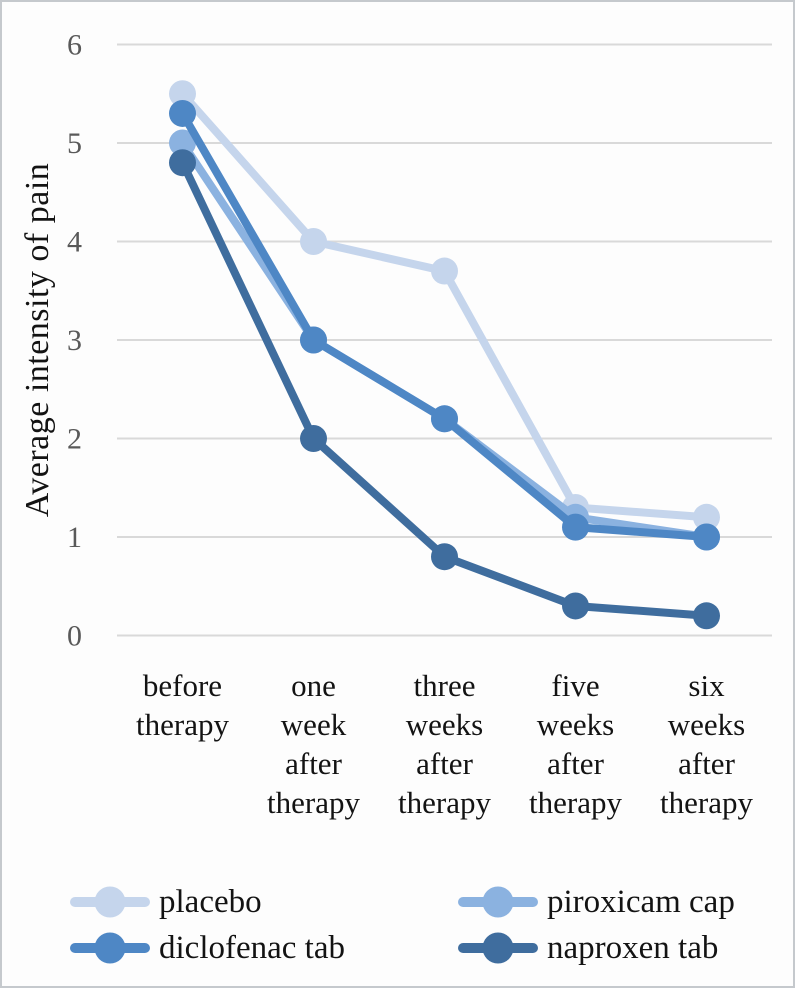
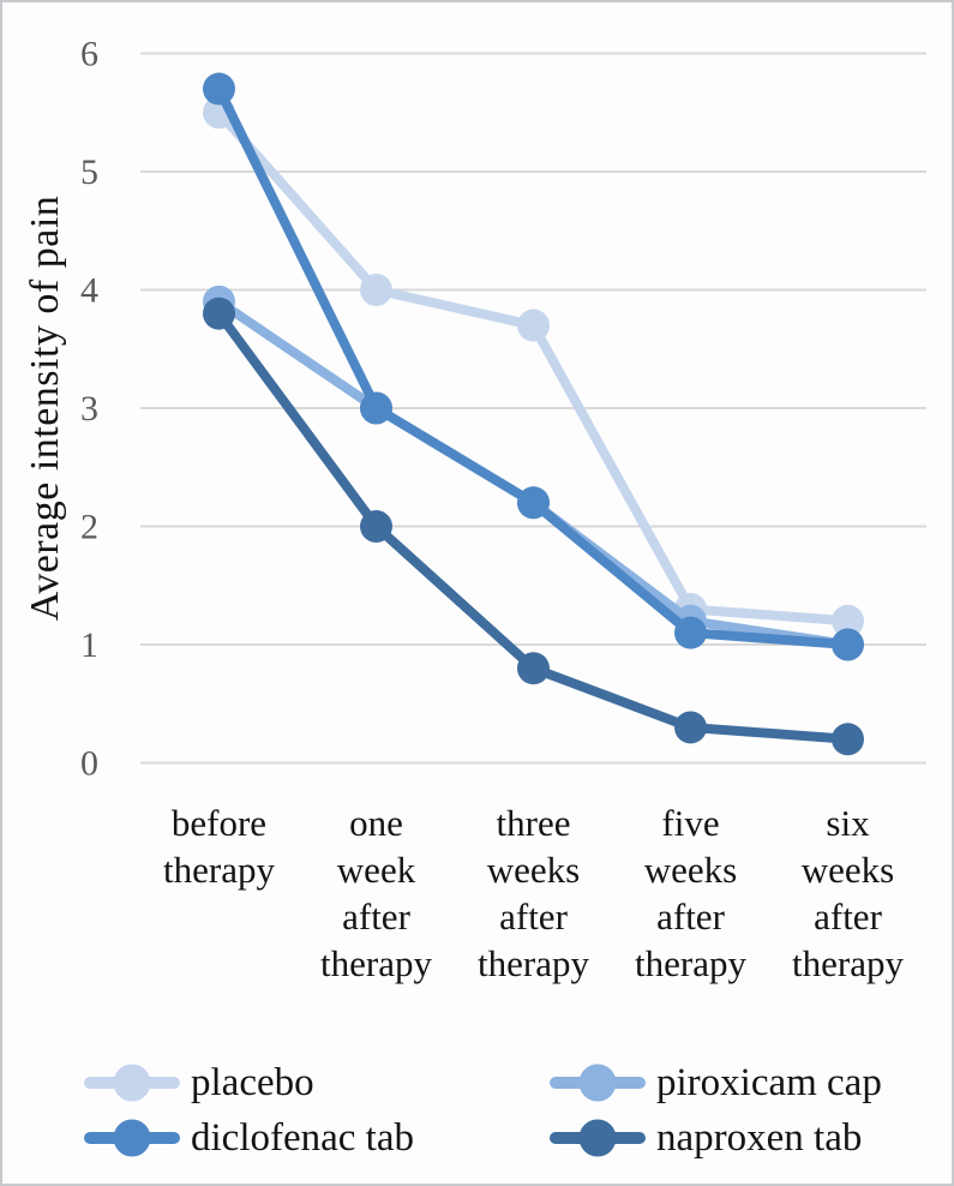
piroxicam cap/before therapy: 5.0 -> 3.9
diclofenac tab/before therapy: 5.3 -> 5.7
naproxen tab/before therapy: 4.8 -> 3.8
